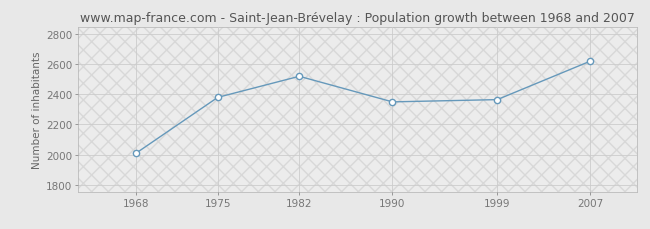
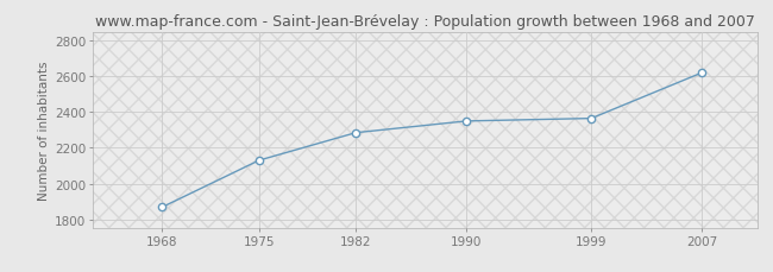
1968: 2010 -> 1870
1975: 2380 -> 2130
1982: 2520 -> 2280
